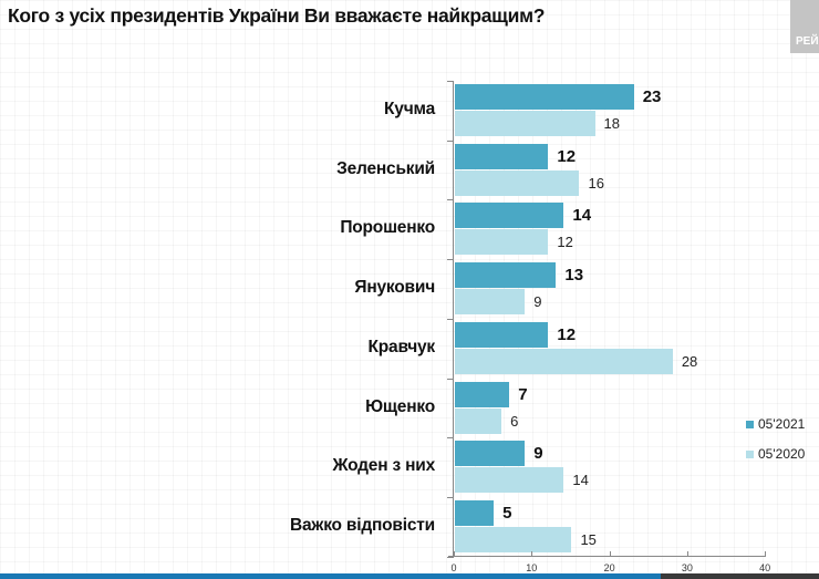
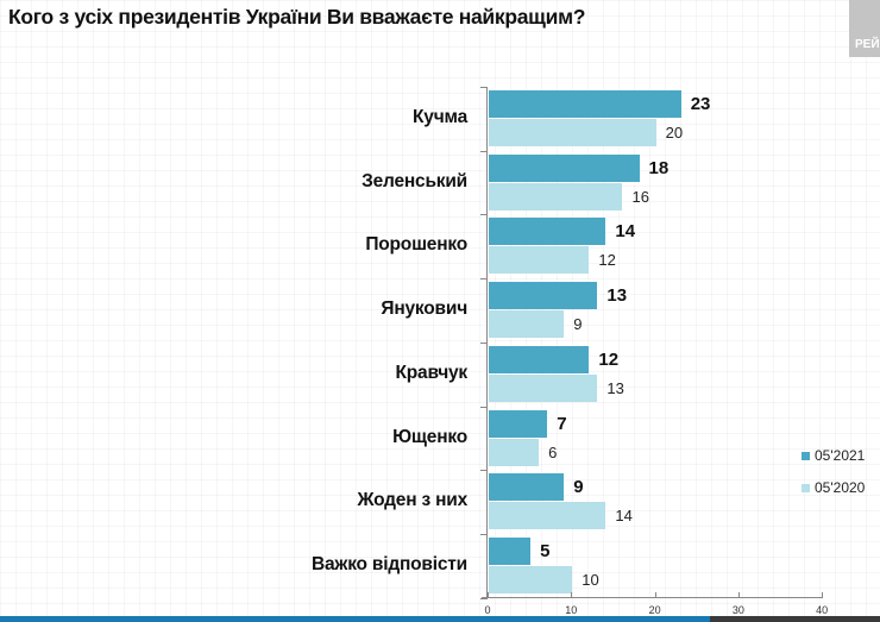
05'2020/Кучма: 18 -> 20
05'2021/Зеленський: 12 -> 18
05'2020/Кравчук: 28 -> 13
05'2020/Важко відповісти: 15 -> 10
